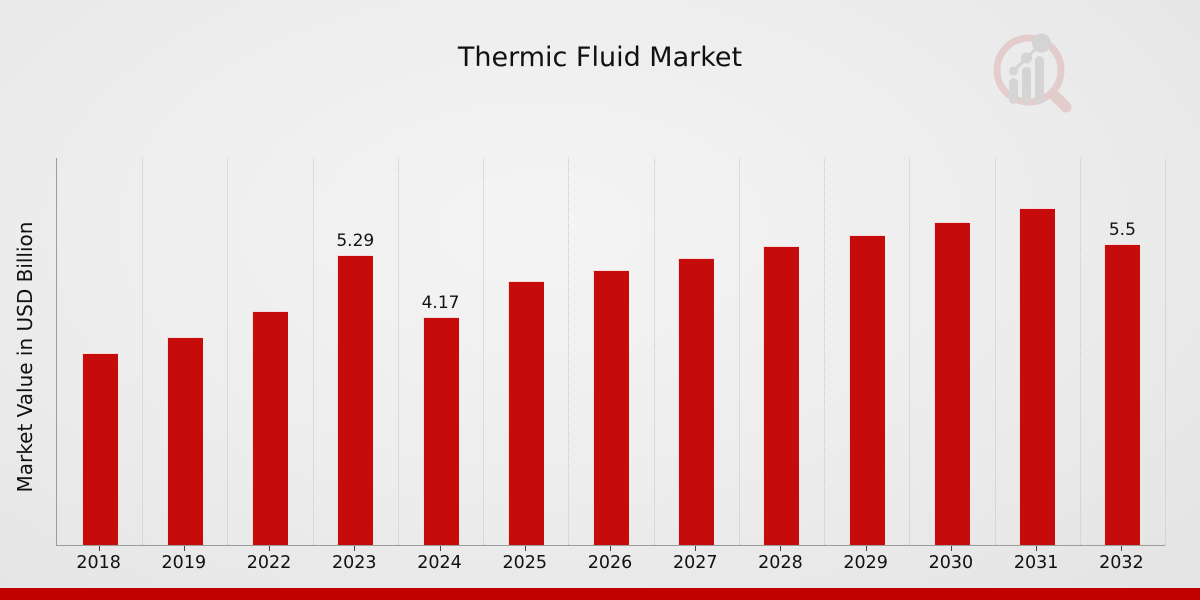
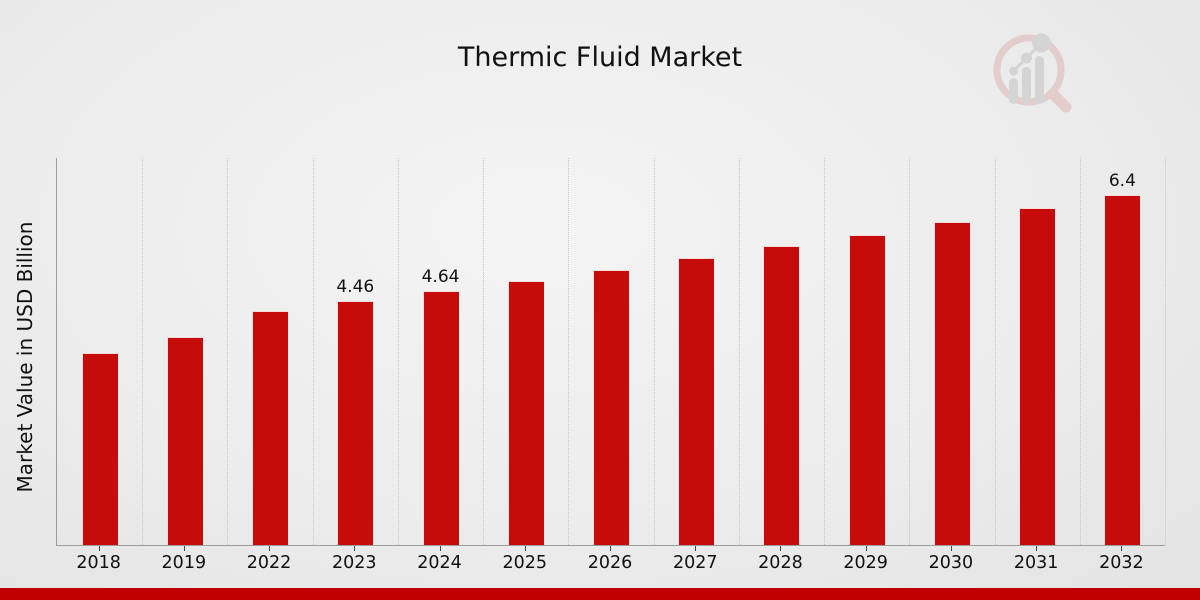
2023: 5.29 -> 4.46
2024: 4.17 -> 4.64
2032: 5.5 -> 6.4
